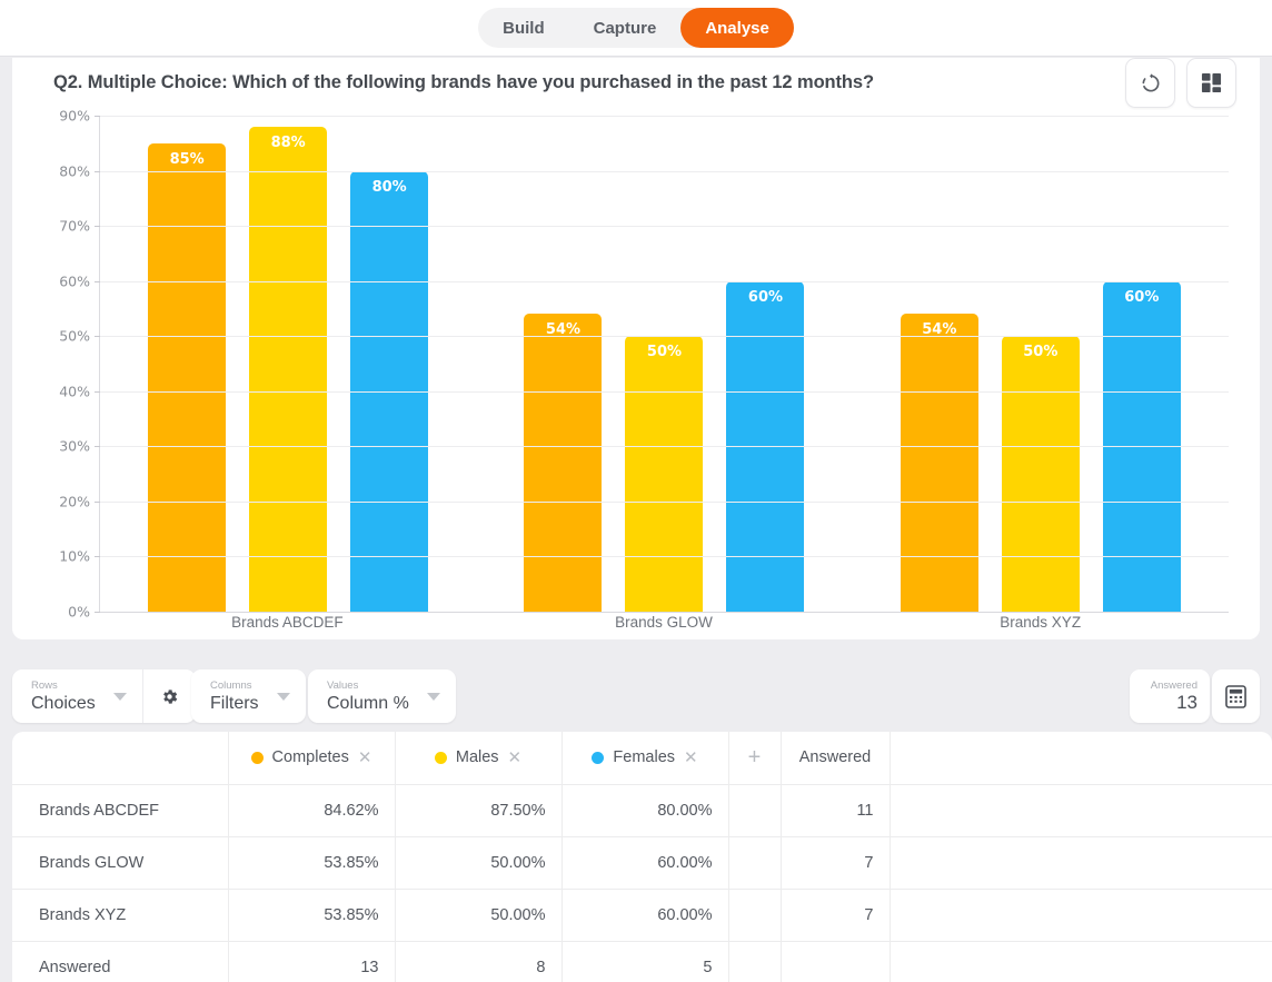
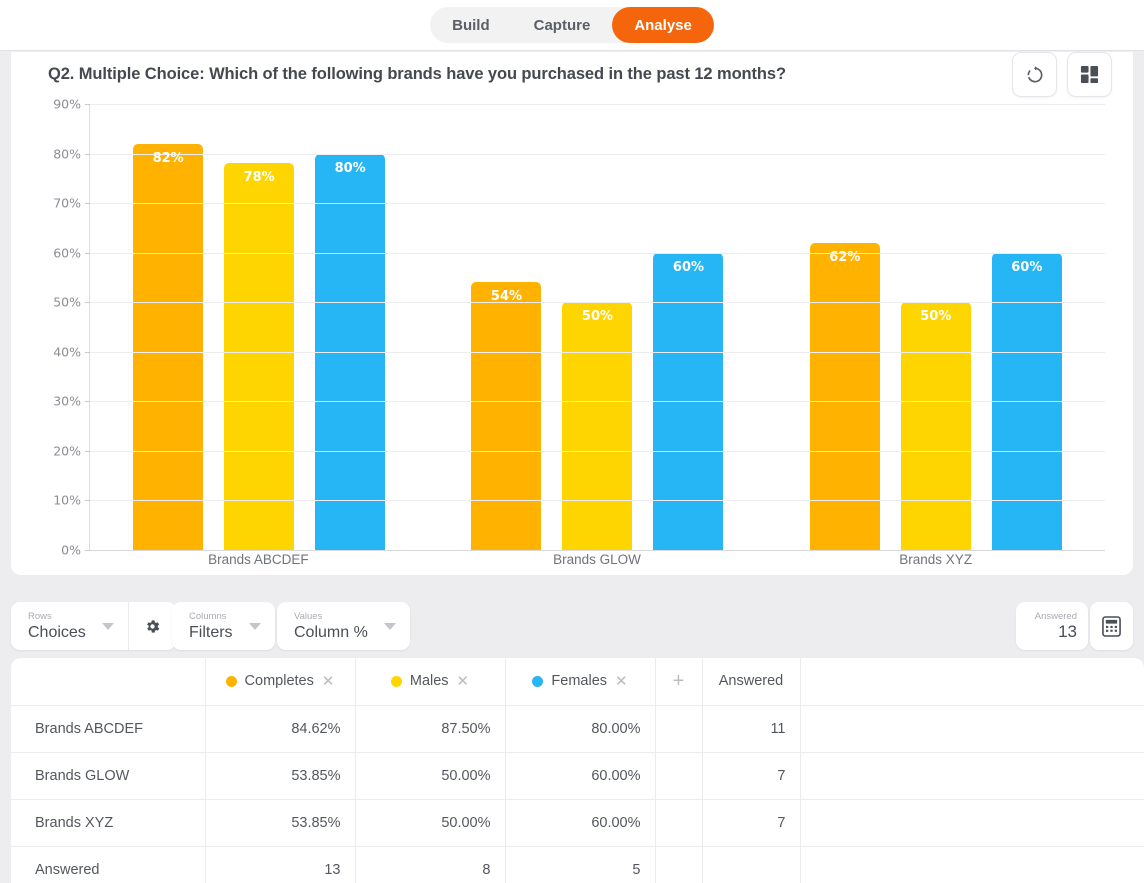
Completes/Brands ABCDEF: 85% -> 82%
Males/Brands ABCDEF: 88% -> 78%
Completes/Brands XYZ: 54% -> 62%
